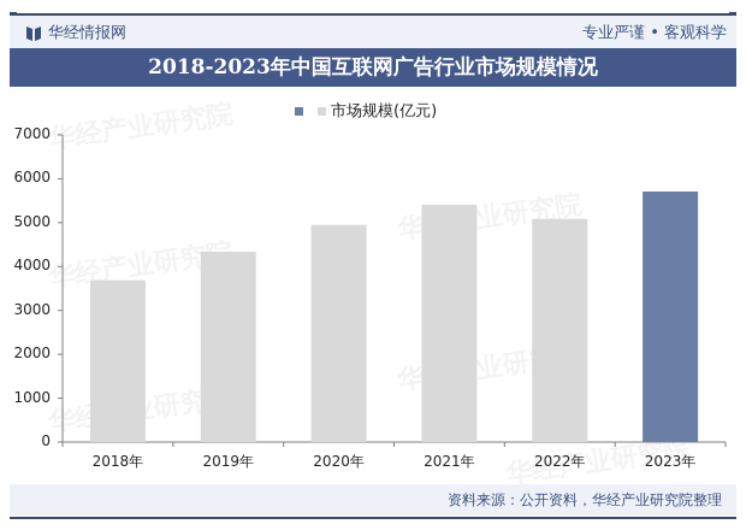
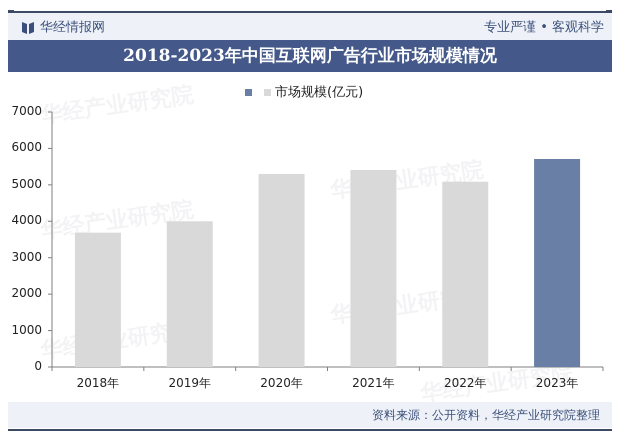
2019年: 4300 -> 4000
2020年: 5000 -> 5300
